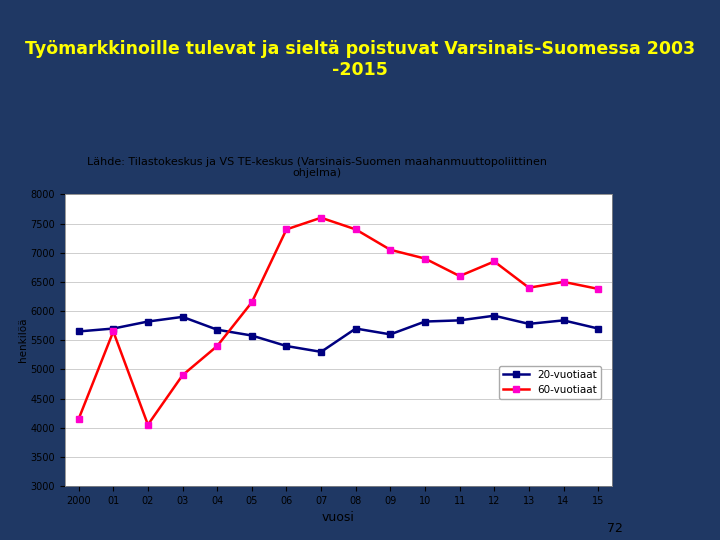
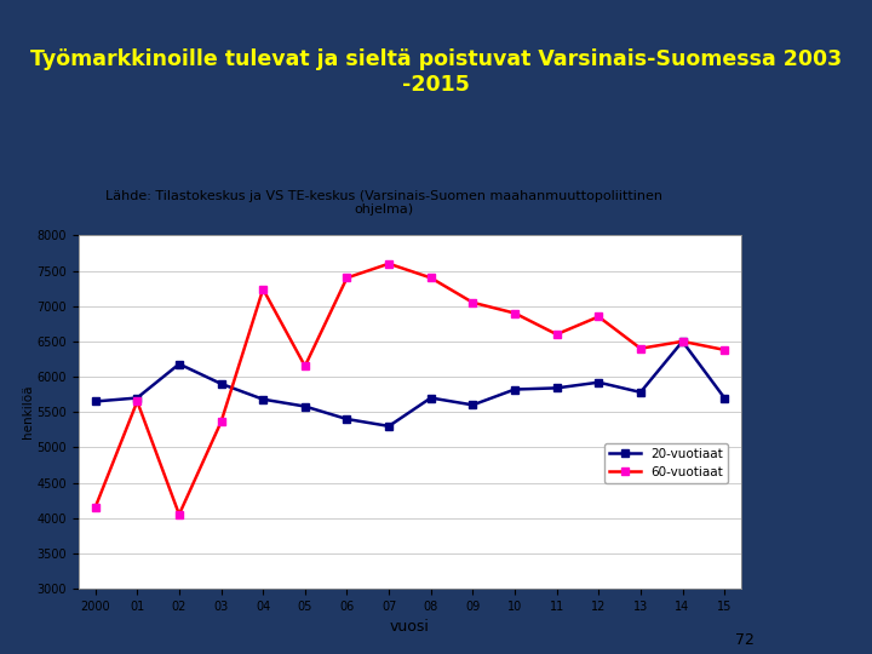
20-vuotiaat/02: 5820 -> 6180
60-vuotiaat/03: 4900 -> 5360
60-vuotiaat/04: 5400 -> 7240
20-vuotiaat/14: 5840 -> 6500
